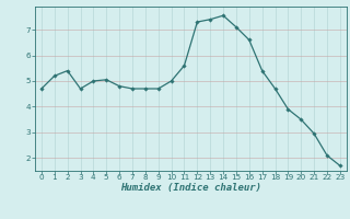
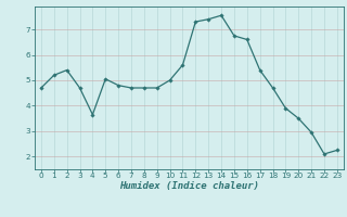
4: 5.00 -> 3.65
15: 7.10 -> 6.75
23: 1.70 -> 2.25
